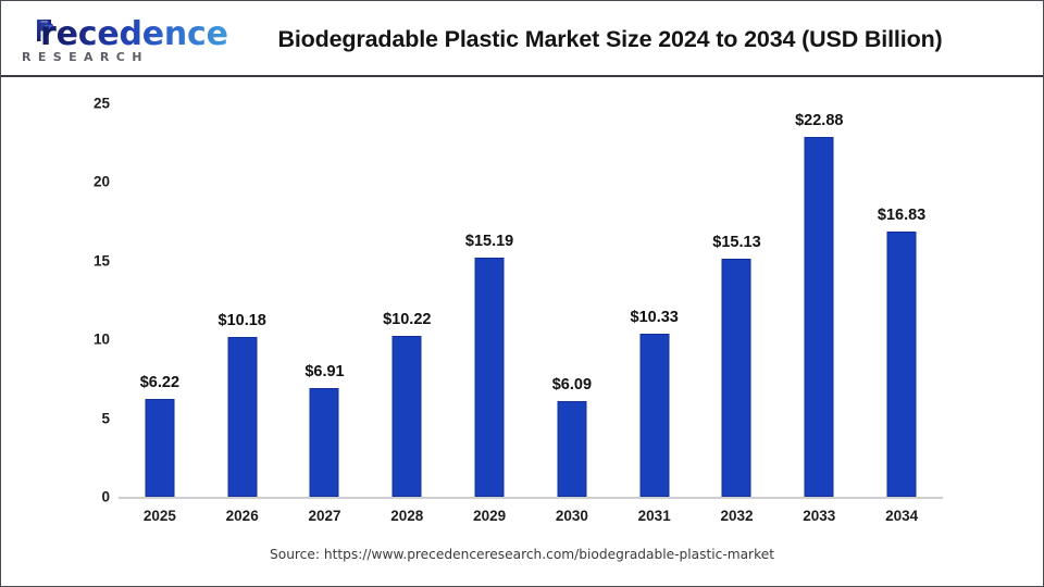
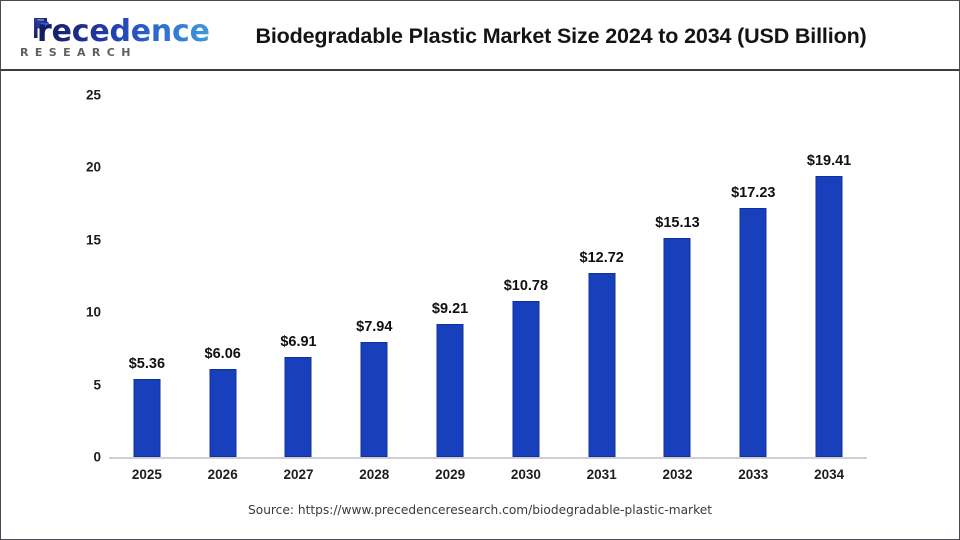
2025: $6.22 -> $5.36
2026: $10.18 -> $6.06
2028: $10.22 -> $7.94
2029: $15.19 -> $9.21
2030: $6.09 -> $10.78
2031: $10.33 -> $12.72
2033: $22.88 -> $17.23
2034: $16.83 -> $19.41
